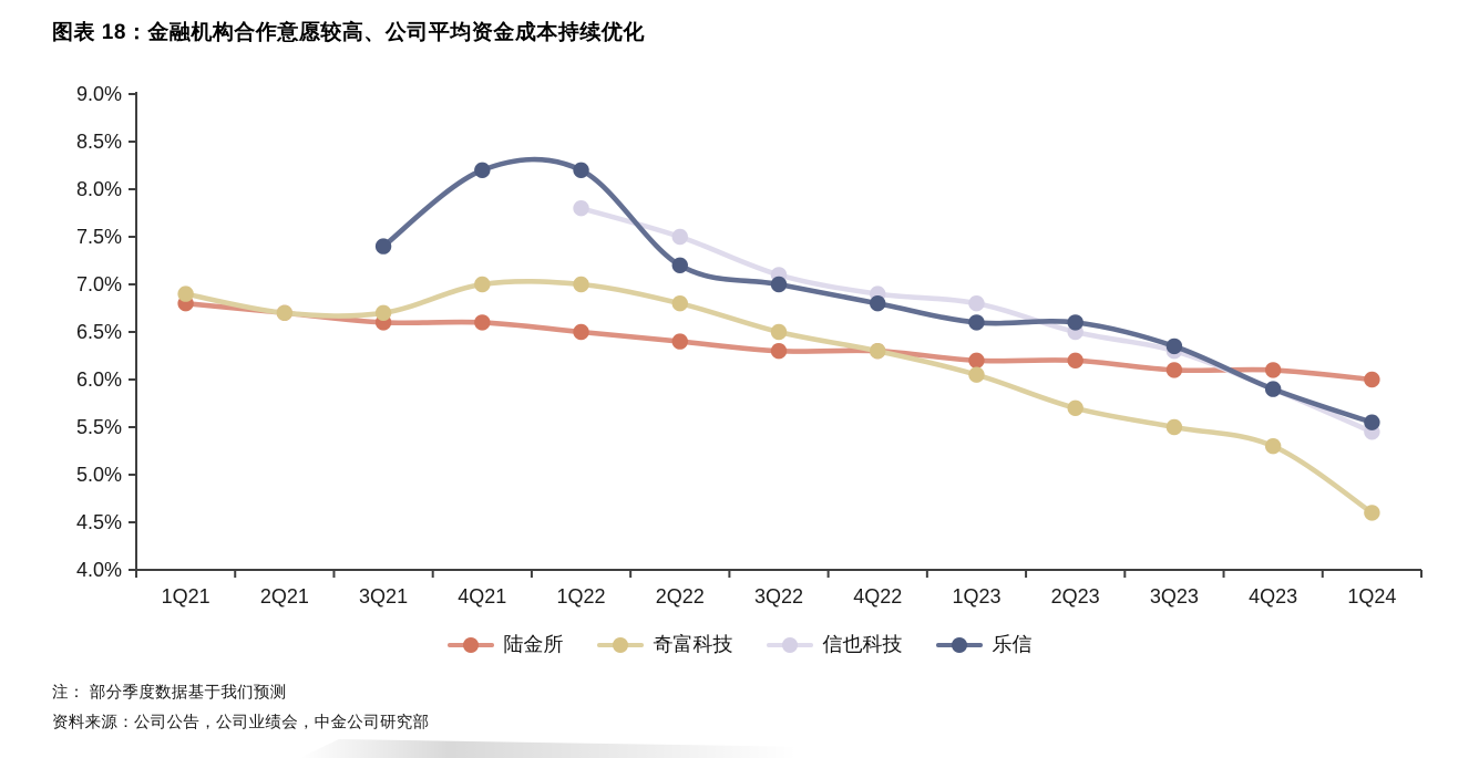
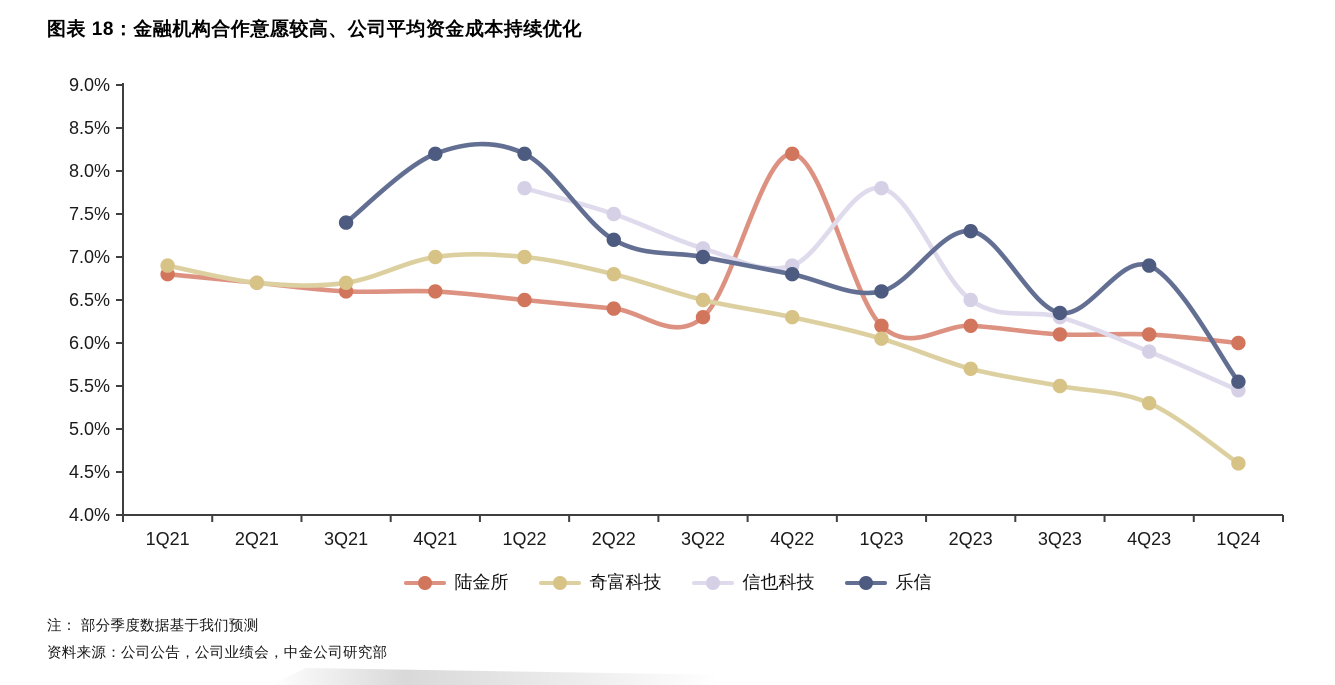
陆金所/4Q22: 6.3% -> 8.2%
信也科技/1Q23: 6.8% -> 7.8%
乐信/2Q23: 6.6% -> 7.3%
乐信/4Q23: 5.9% -> 6.9%
